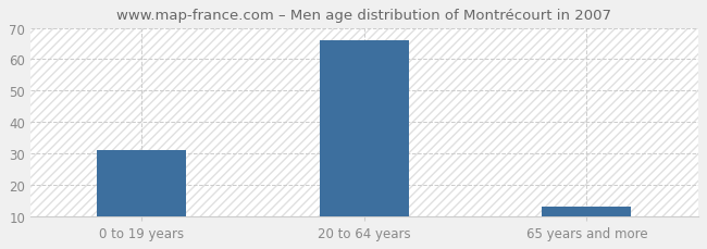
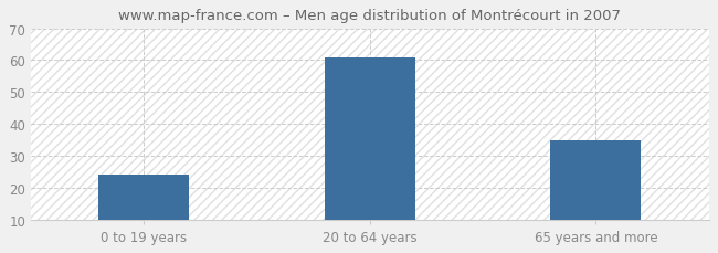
0 to 19 years: 31 -> 24
20 to 64 years: 66 -> 61
65 years and more: 13 -> 35
